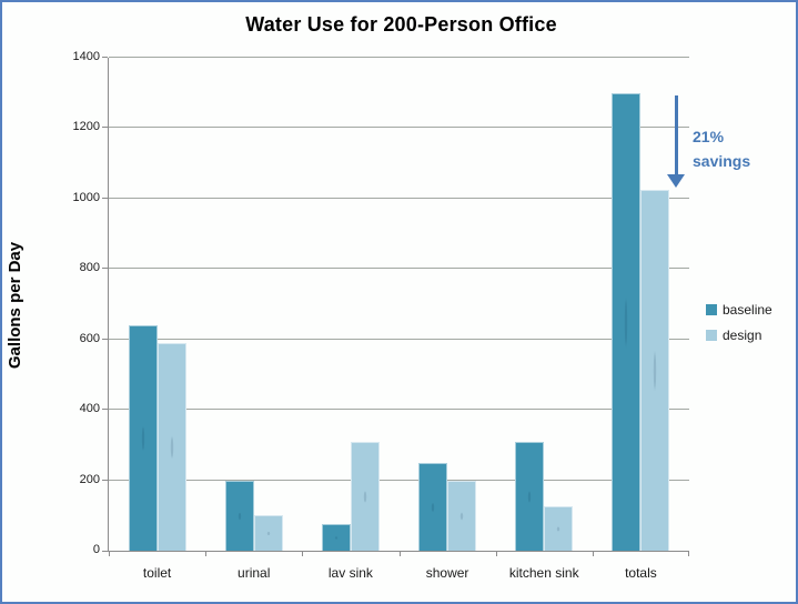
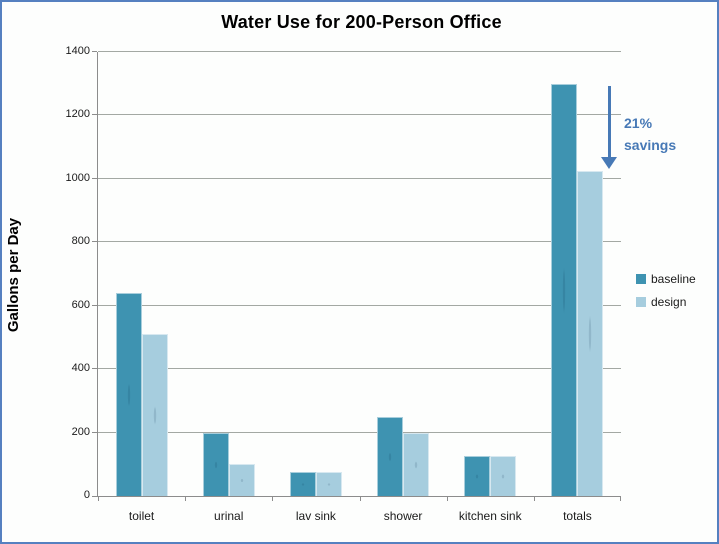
design/toilet: 590 -> 510
design/lav sink: 310 -> 80
baseline/kitchen sink: 310 -> 120
